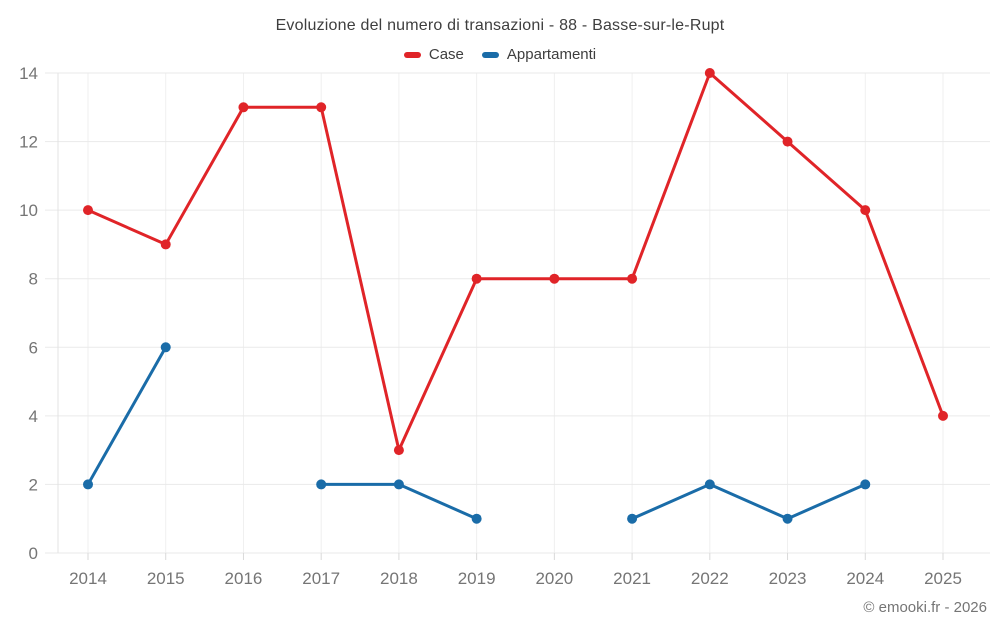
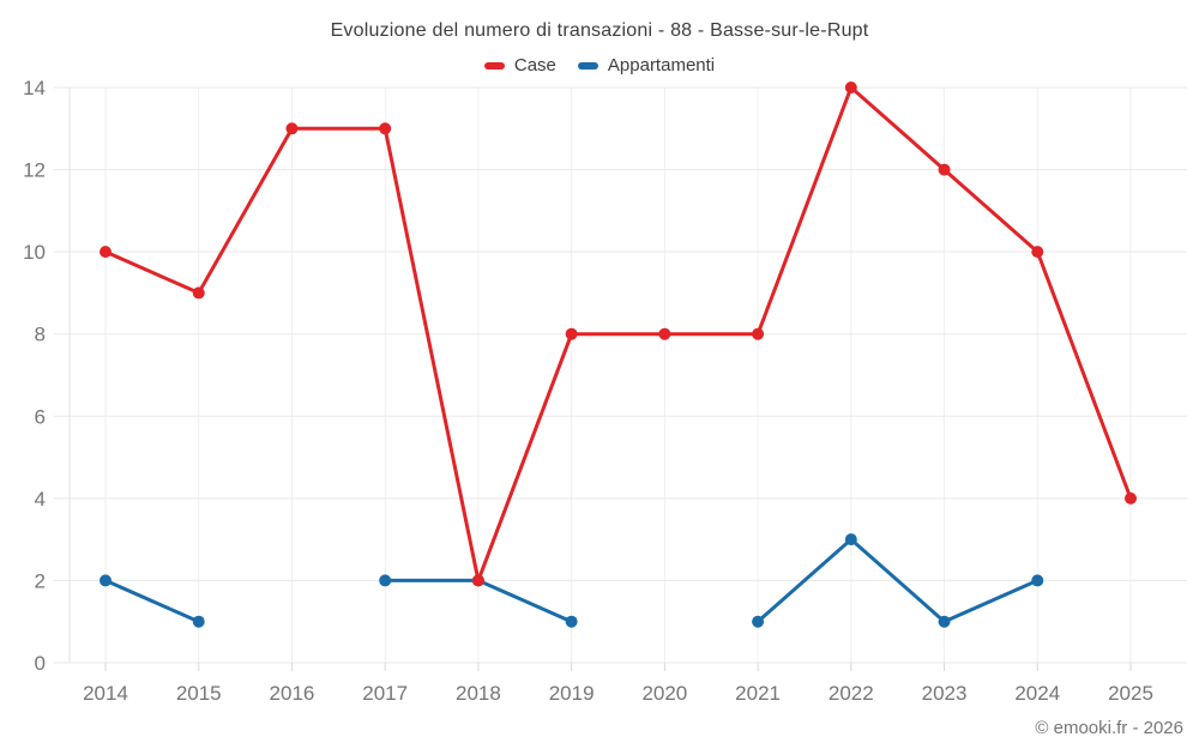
Appartamenti/2015: 6 -> 1
Case/2018: 3 -> 2
Appartamenti/2022: 2 -> 3
